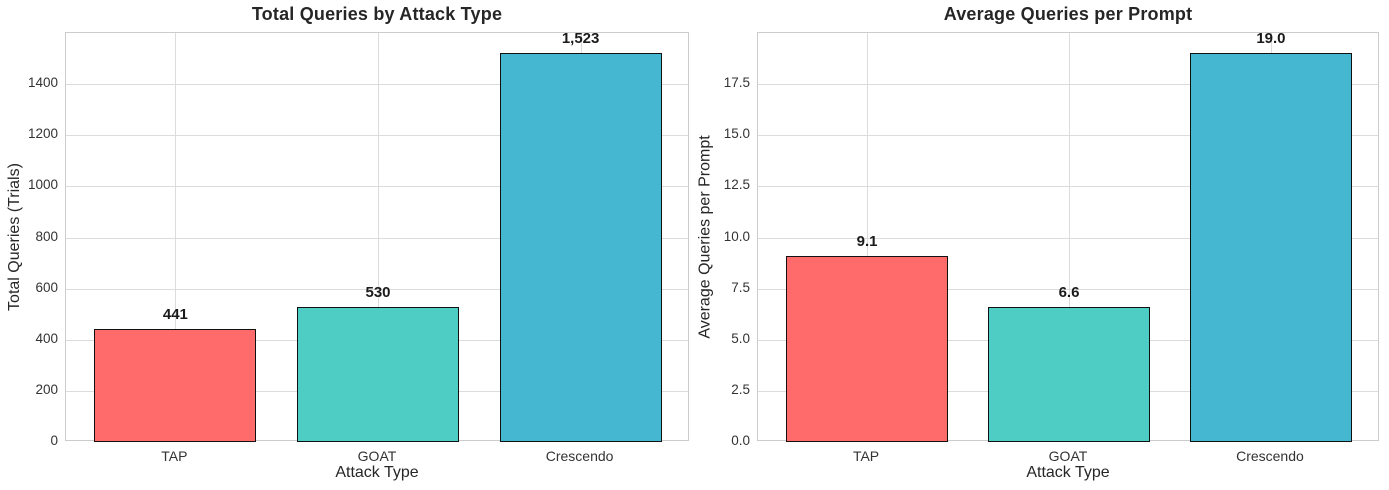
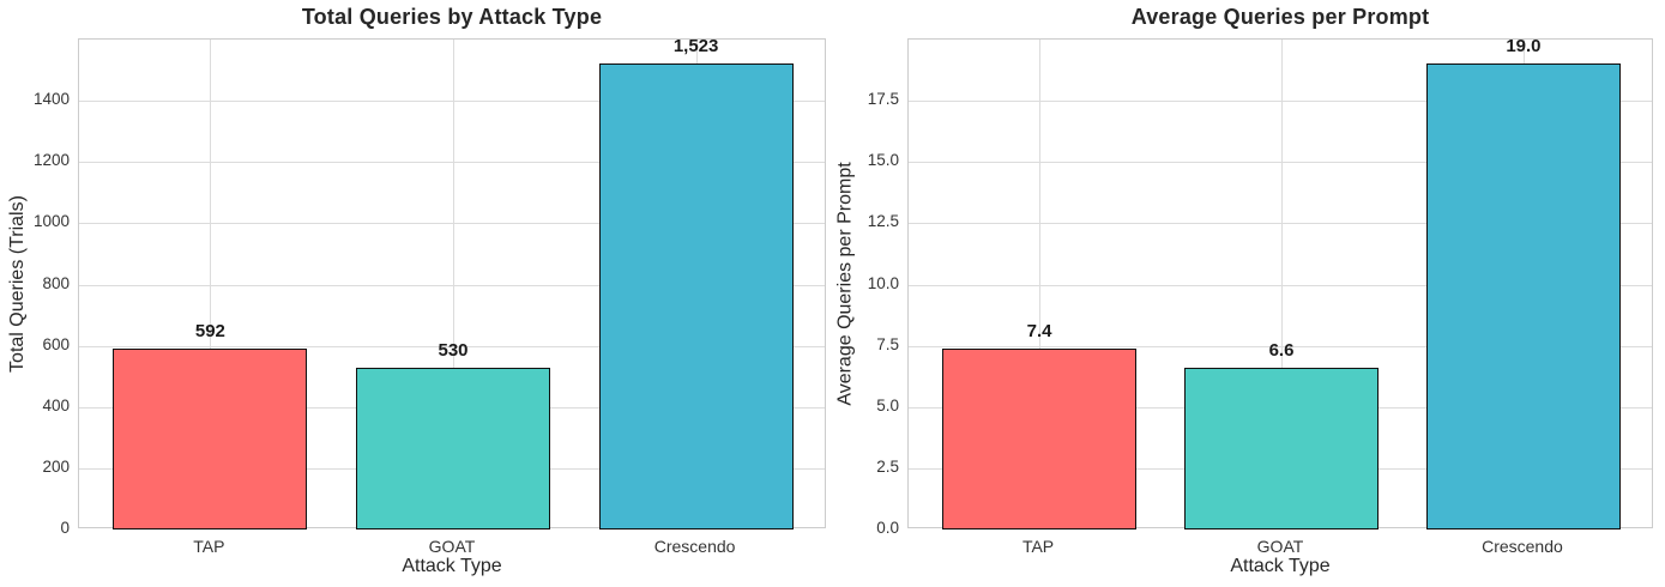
Total Queries by Attack Type/TAP: 441 -> 592
Average Queries per Prompt/TAP: 9.1 -> 7.4
